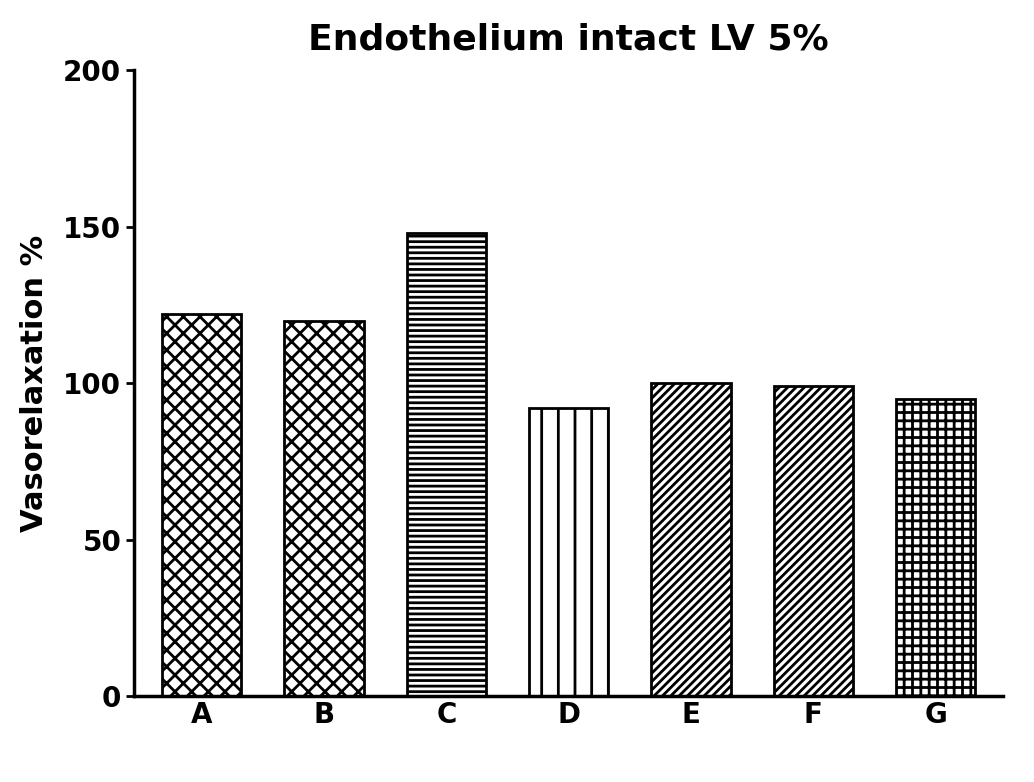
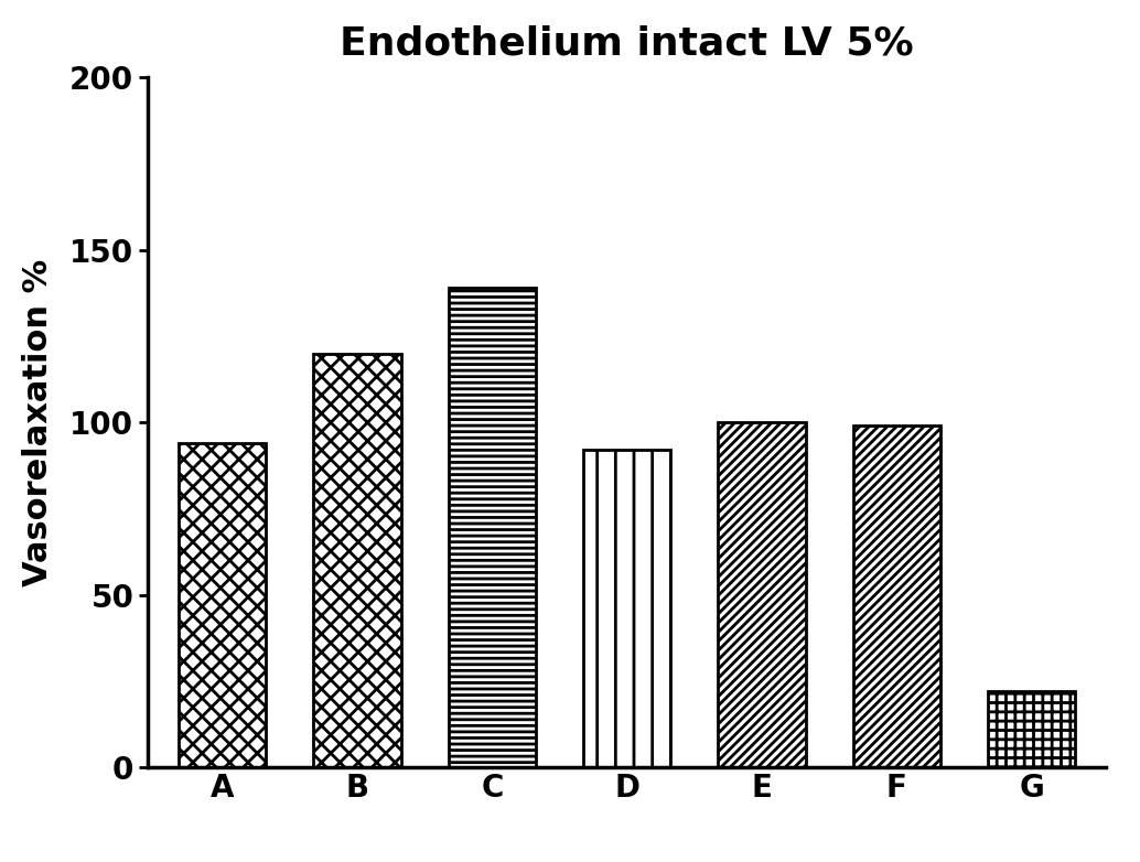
A: 122 -> 94
C: 148 -> 139
G: 95 -> 22
